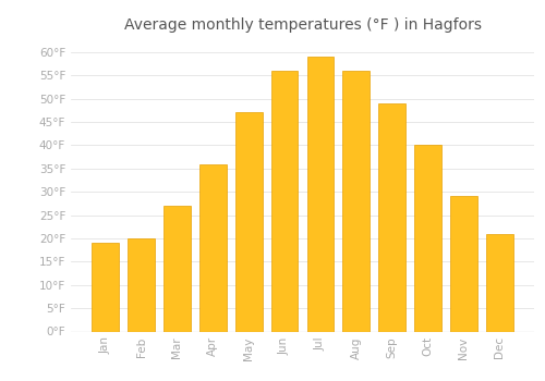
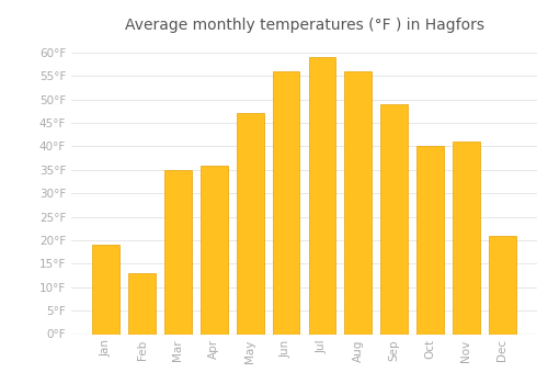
Feb: 20°F -> 13°F
Mar: 27°F -> 35°F
Nov: 29°F -> 41°F
